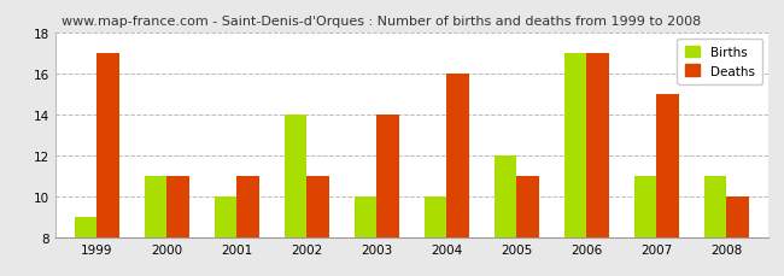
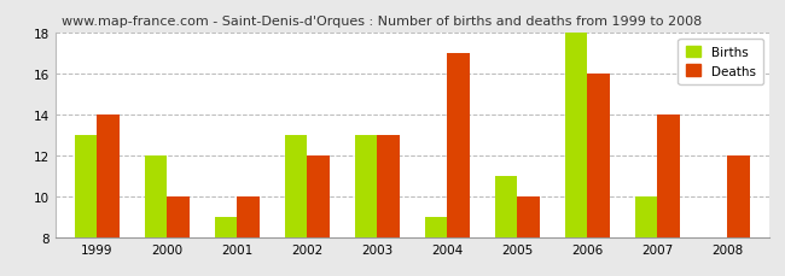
Births/1999: 9 -> 13
Deaths/1999: 17 -> 14
Births/2000: 11 -> 12
Deaths/2000: 11 -> 10
Births/2001: 10 -> 9
Deaths/2001: 11 -> 10
Births/2002: 14 -> 13
Deaths/2002: 11 -> 12
Births/2003: 10 -> 13
Deaths/2003: 14 -> 13
Births/2004: 10 -> 9
Deaths/2004: 16 -> 17
Births/2005: 12 -> 11
Deaths/2005: 11 -> 10
Births/2006: 17 -> 18
Deaths/2006: 17 -> 16
Births/2007: 11 -> 10
Deaths/2007: 15 -> 14
Births/2008: 11 -> 8
Deaths/2008: 10 -> 12
